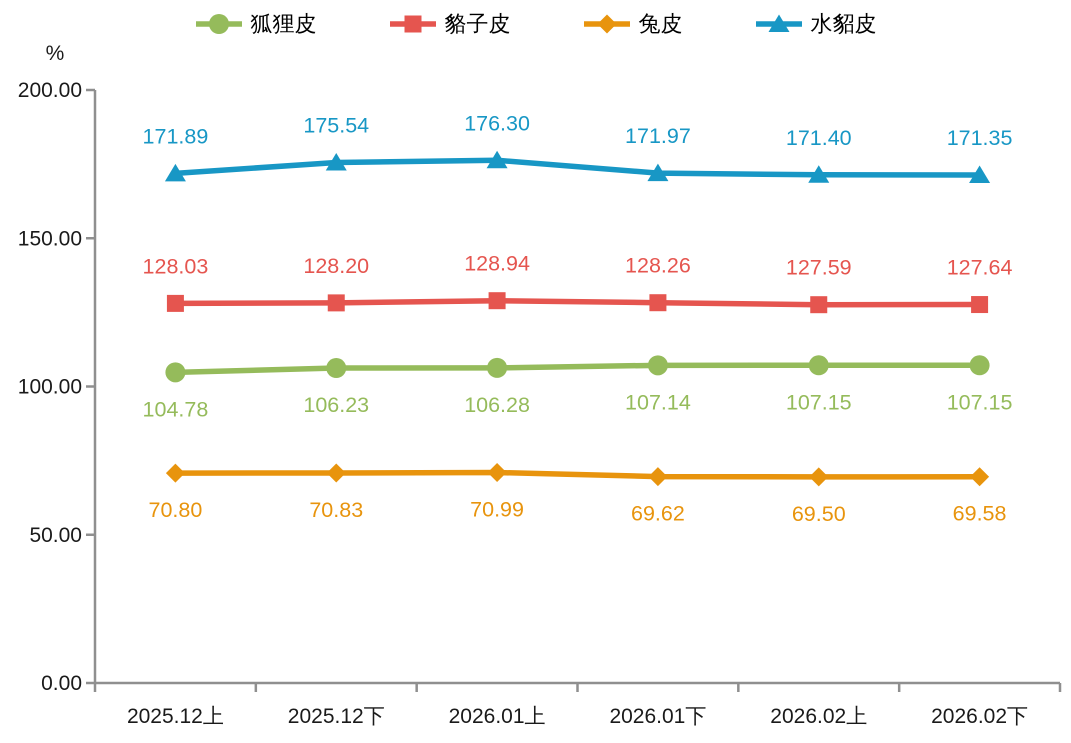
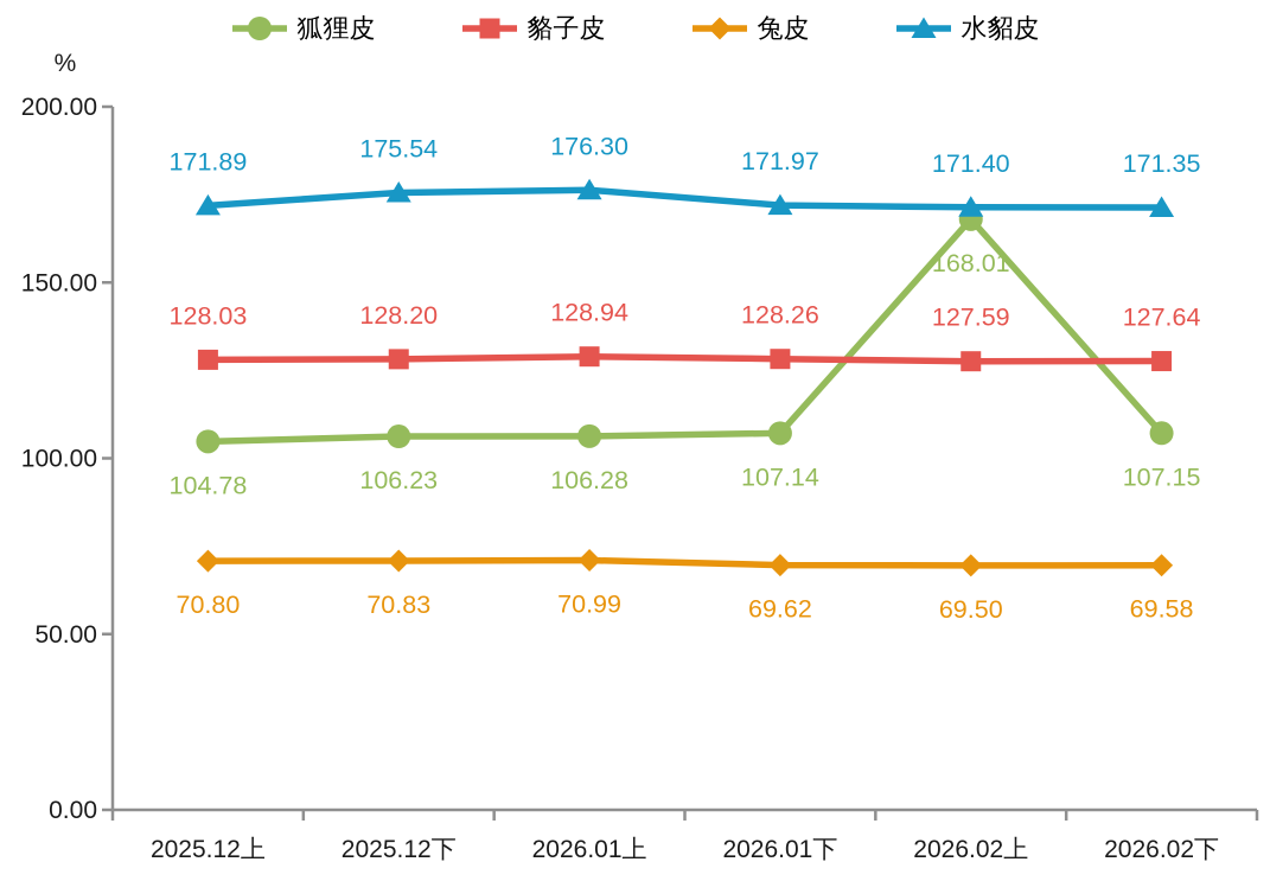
狐狸皮/2026.02上: 107.15 -> 168.01
